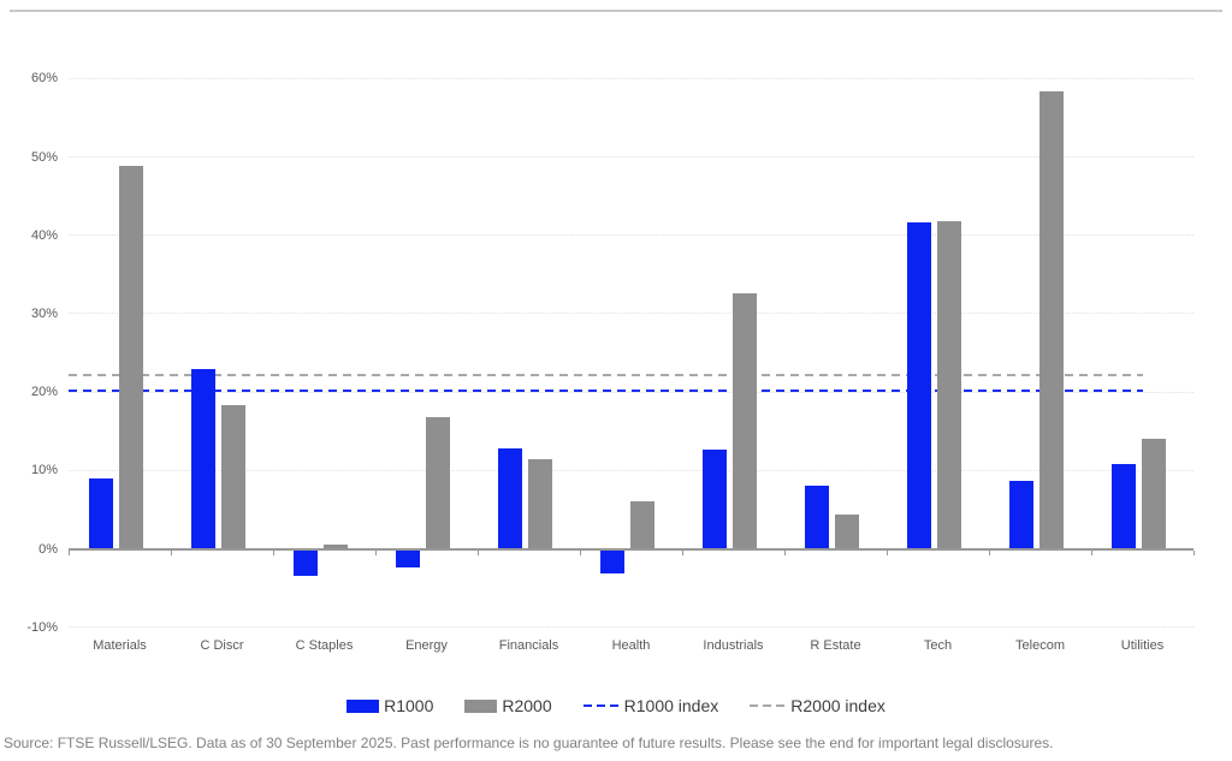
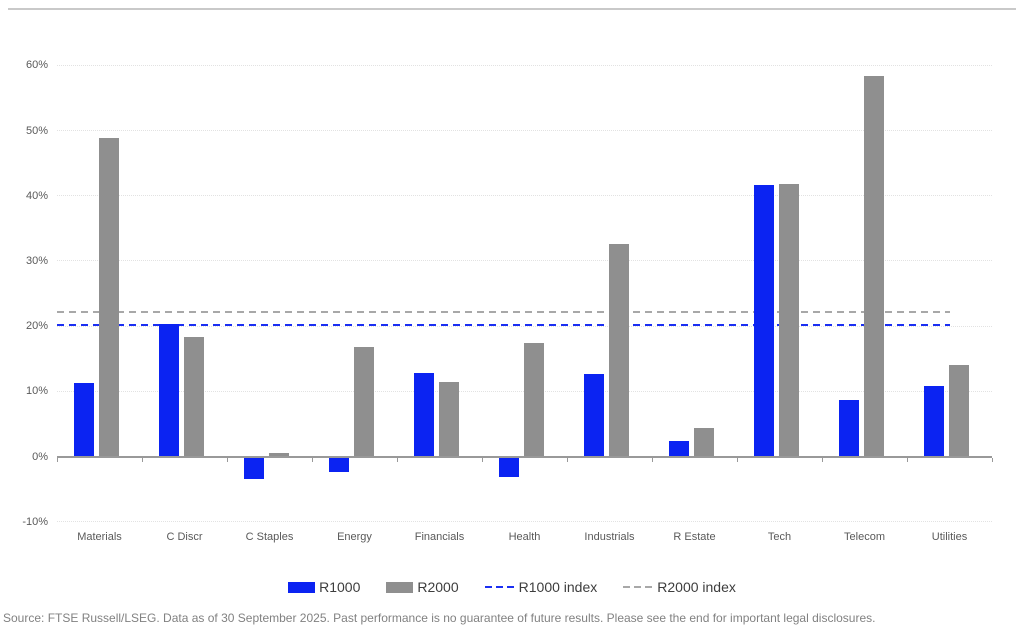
R1000/Materials: 9% -> 11%
R1000/C Discr: 23% -> 20%
R2000/Health: 6% -> 17%
R1000/R Estate: 8% -> 2%
